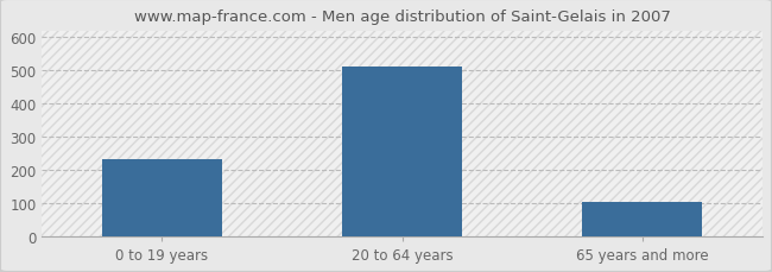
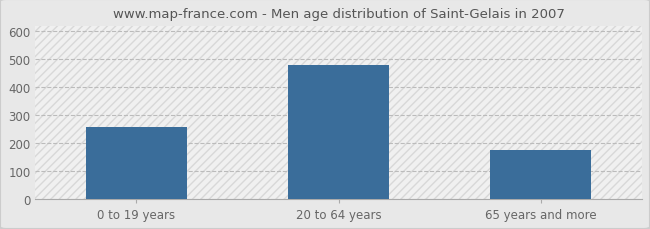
0 to 19 years: 230 -> 255
20 to 64 years: 511 -> 480
65 years and more: 101 -> 175
